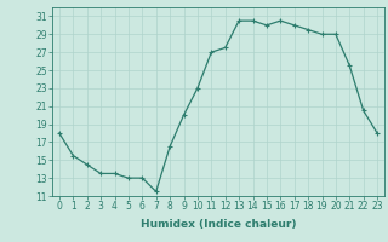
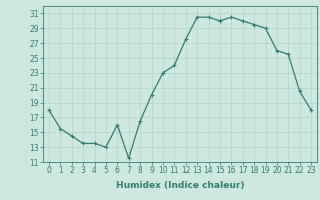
6: 13.0 -> 16.0
11: 27.0 -> 24.0
20: 29.0 -> 26.0
